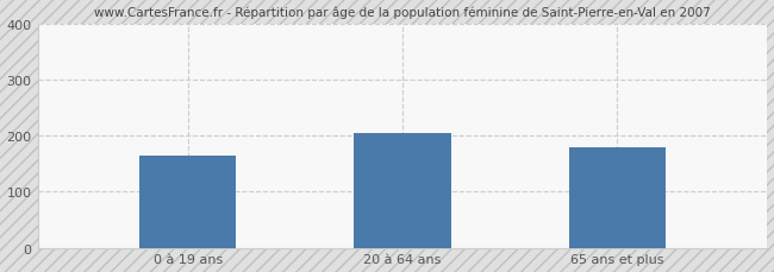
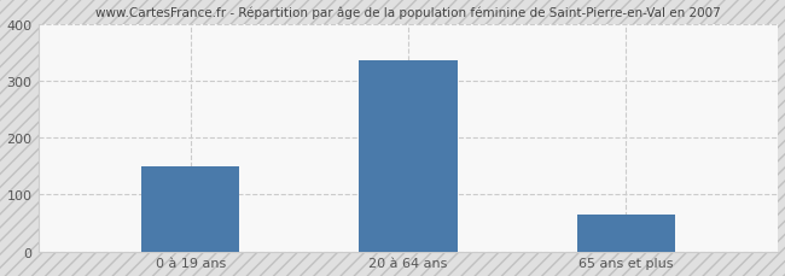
0 à 19 ans: 165 -> 150
20 à 64 ans: 205 -> 337
65 ans et plus: 180 -> 65
